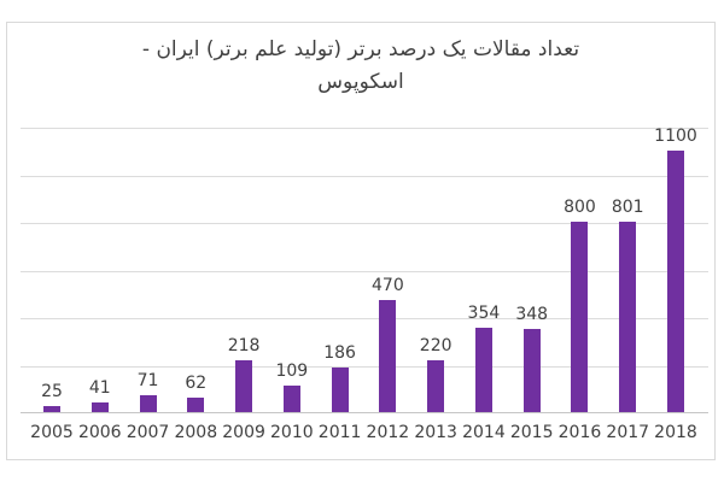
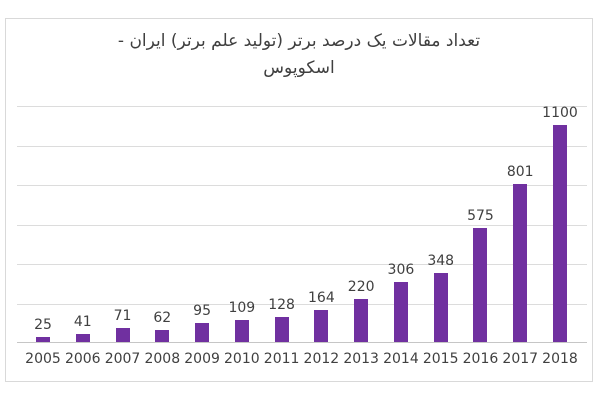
2009: 218 -> 95
2011: 186 -> 128
2012: 470 -> 164
2014: 354 -> 306
2016: 800 -> 575
